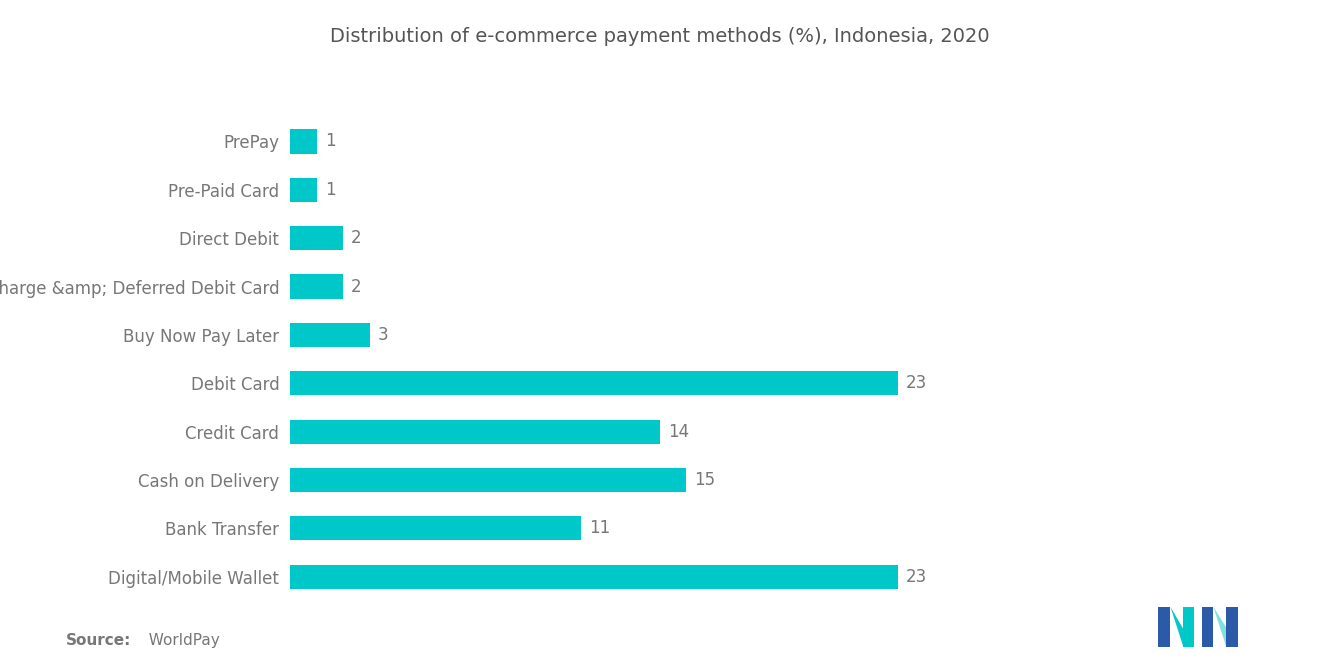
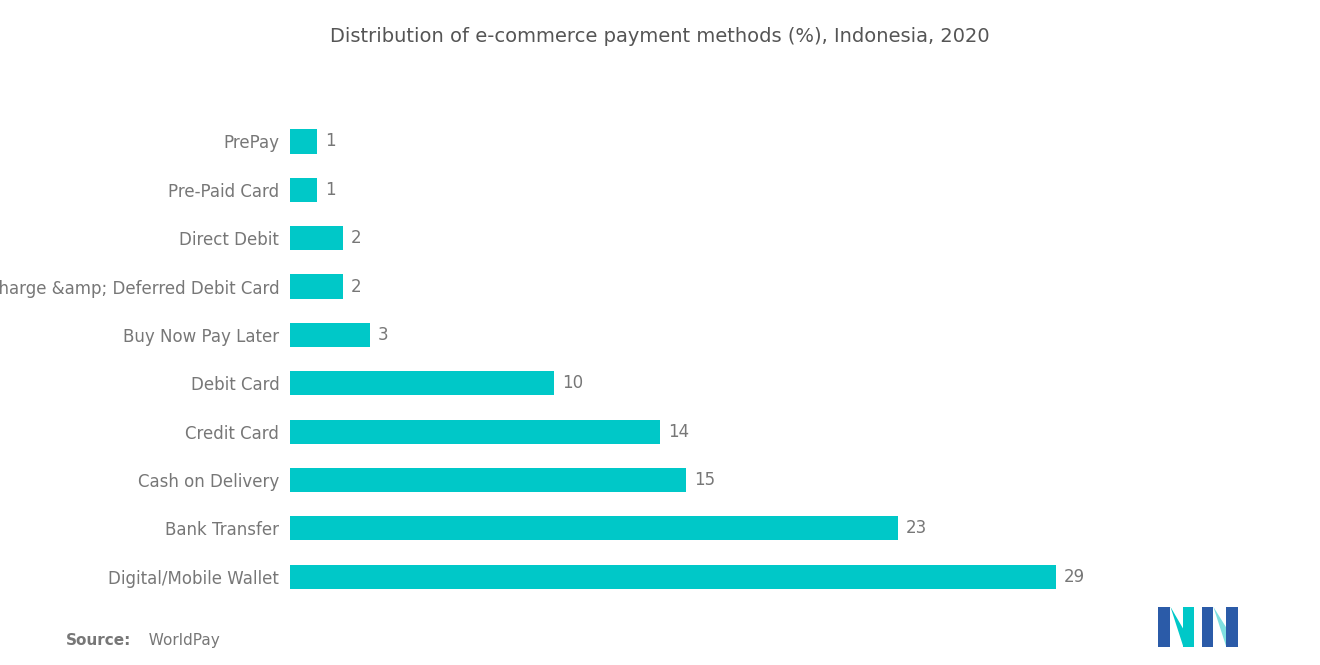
Debit Card: 23 -> 10
Bank Transfer: 11 -> 23
Digital/Mobile Wallet: 23 -> 29
